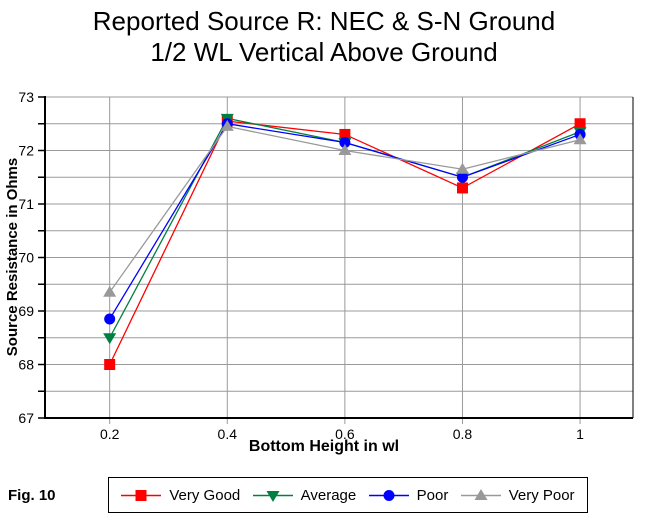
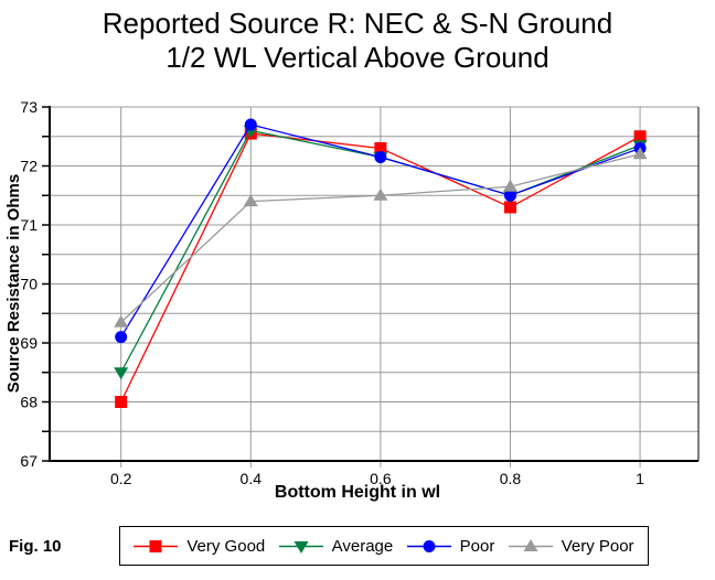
Poor/0.2: 68.8 -> 69.1
Poor/0.4: 72.5 -> 72.7
Very Poor/0.4: 72.5 -> 71.4
Very Poor/0.6: 72.0 -> 71.5
